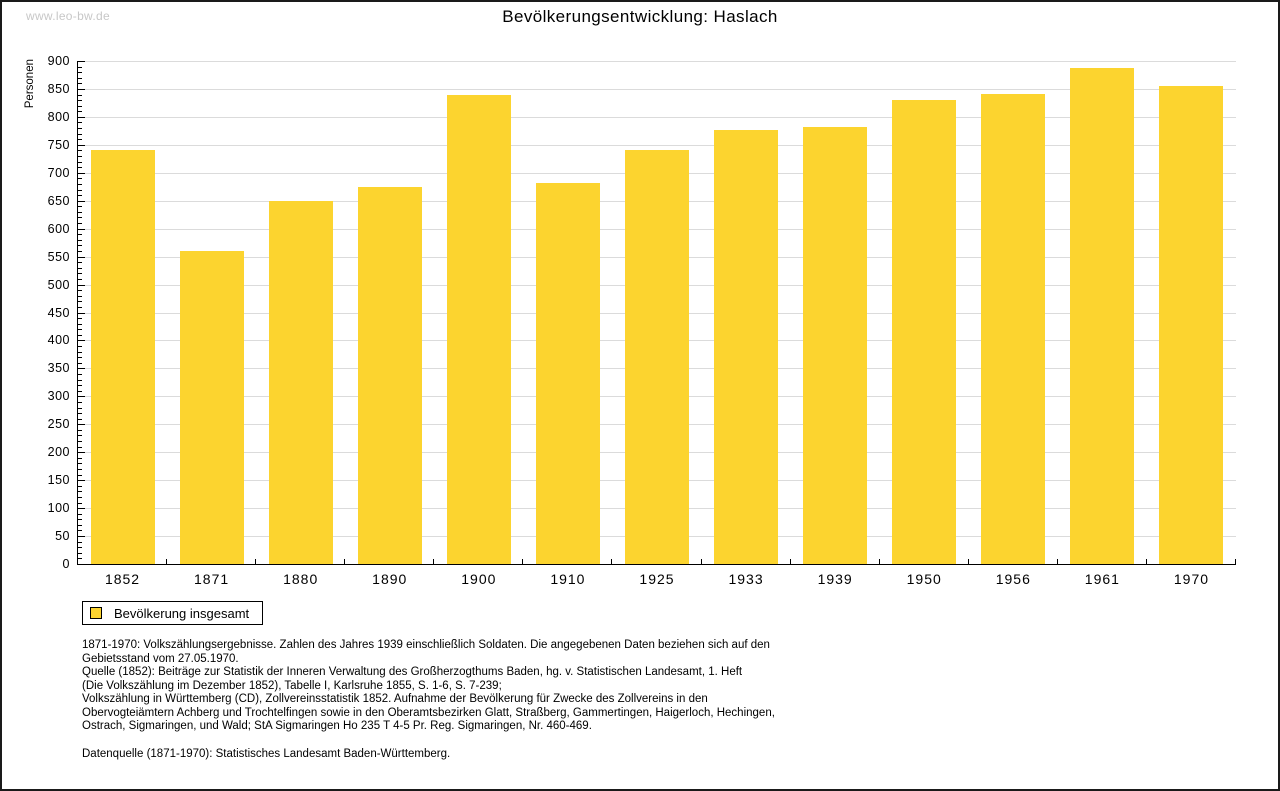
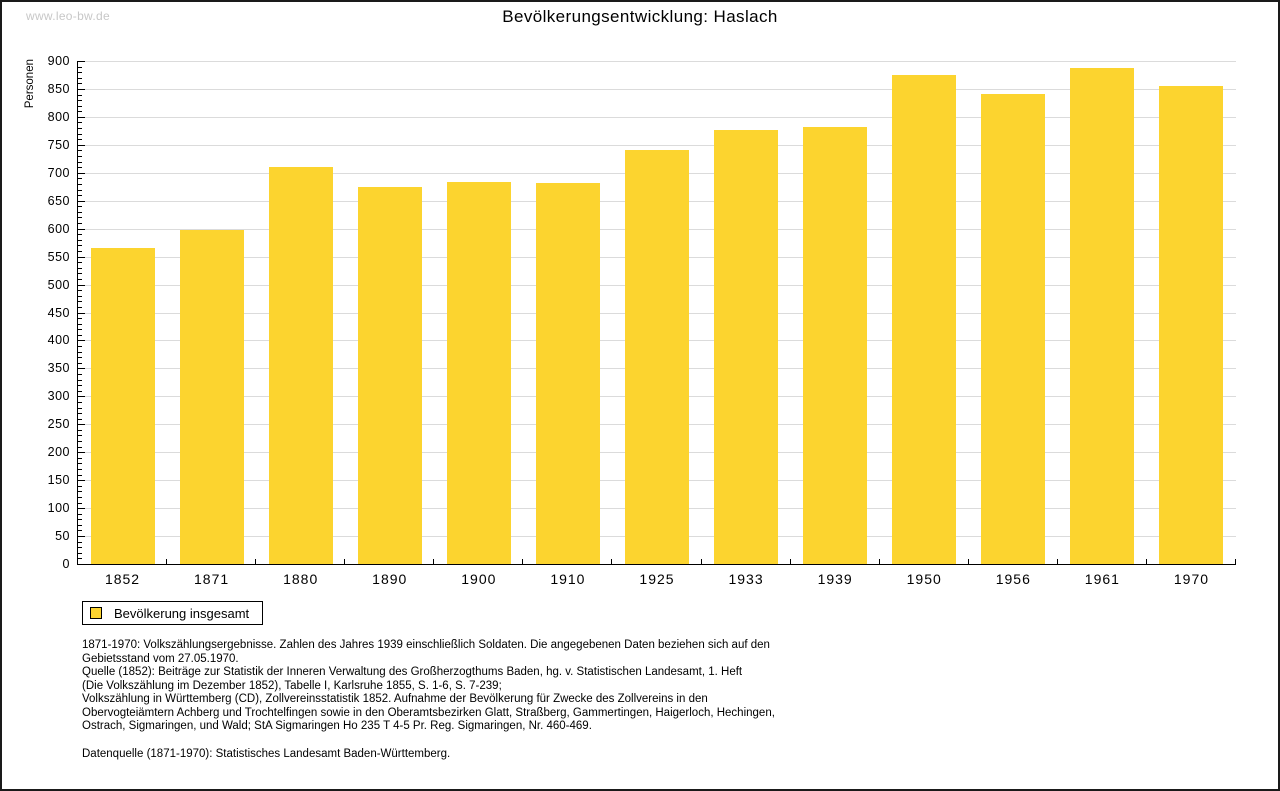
1852: 740 -> 560
1871: 560 -> 600
1880: 650 -> 710
1900: 840 -> 680
1950: 830 -> 880
